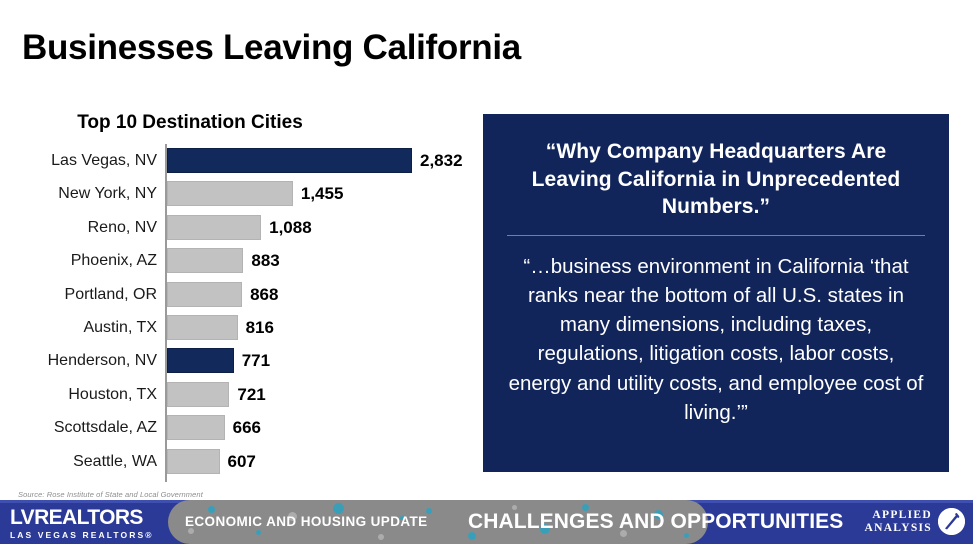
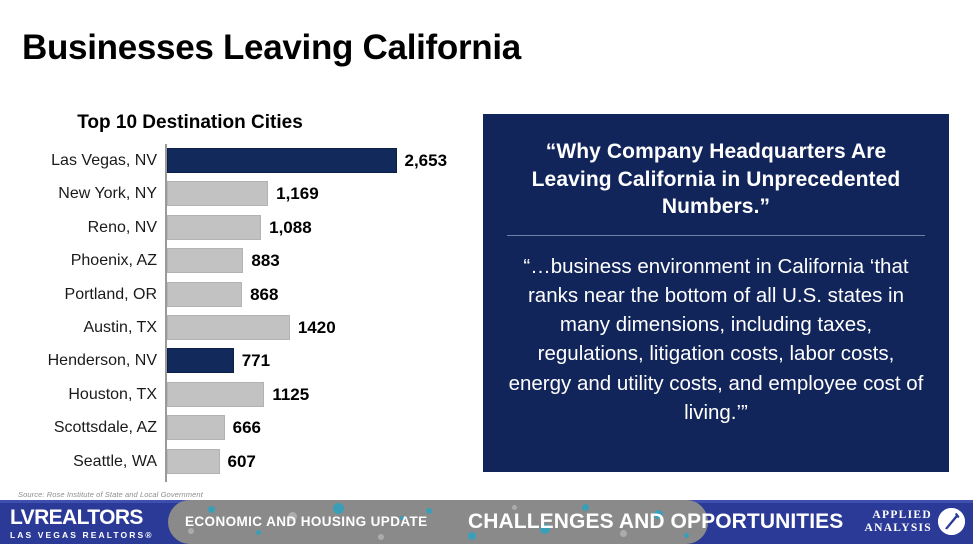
Las Vegas, NV: 2,832 -> 2,653
New York, NY: 1,455 -> 1,169
Austin, TX: 816 -> 1420
Houston, TX: 721 -> 1125
